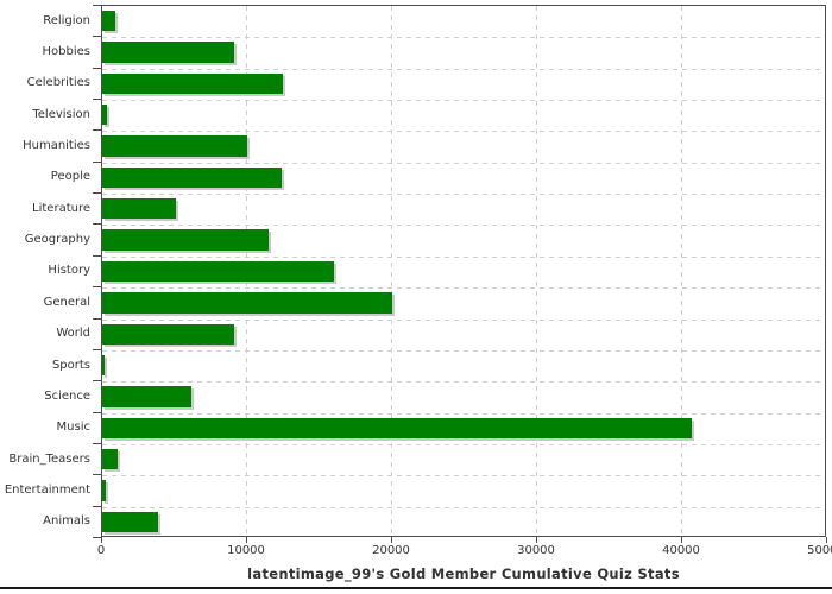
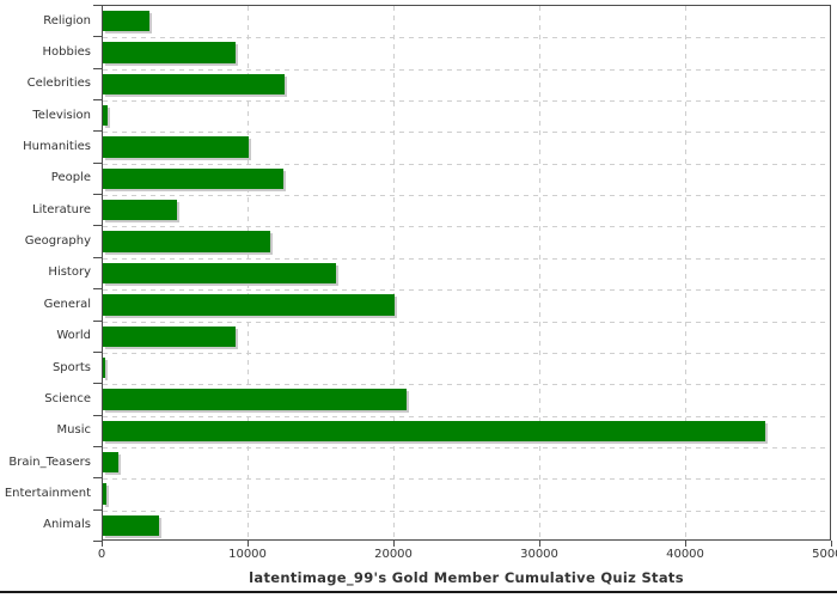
Religion: 900 -> 3200
Science: 6200 -> 20900
Music: 40800 -> 45600
